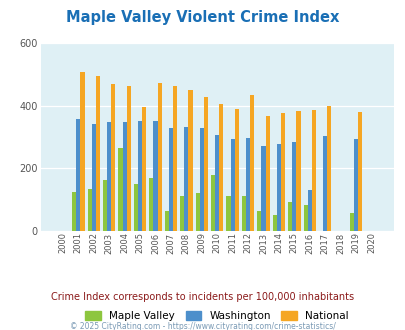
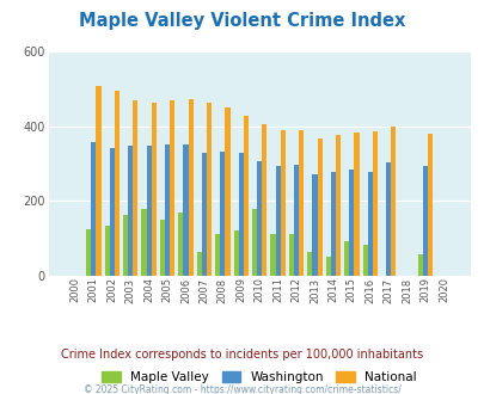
Maple Valley/2004: 265 -> 178
National/2005: 395 -> 469
National/2012: 435 -> 390
Washington/2016: 130 -> 277
